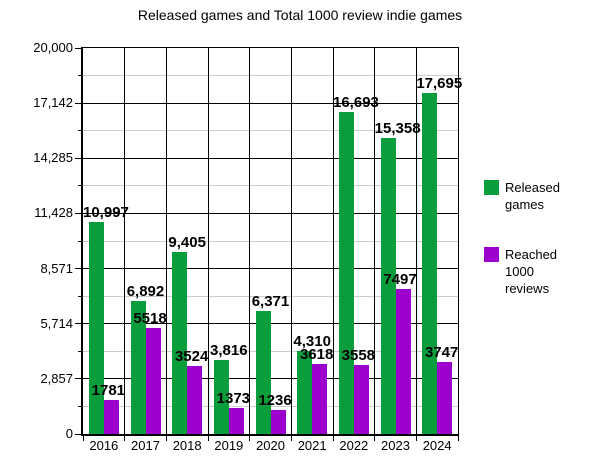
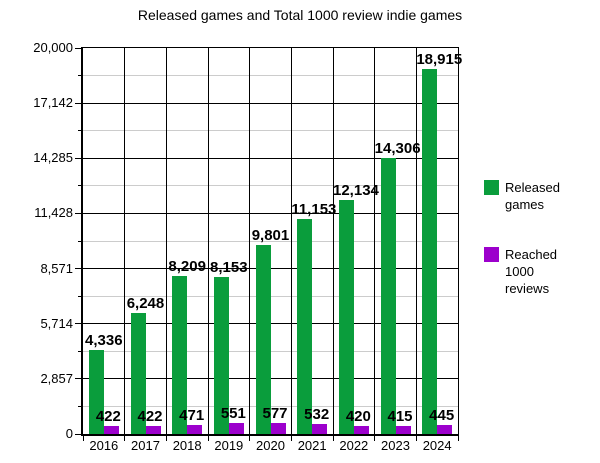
Released games/2016: 10,997 -> 4,336
Reached 1000 reviews/2016: 1781 -> 422
Released games/2017: 6,892 -> 6,248
Reached 1000 reviews/2017: 5518 -> 422
Released games/2018: 9,405 -> 8,209
Reached 1000 reviews/2018: 3524 -> 471
Released games/2019: 3,816 -> 8,153
Reached 1000 reviews/2019: 1373 -> 551
Released games/2020: 6,371 -> 9,801
Reached 1000 reviews/2020: 1236 -> 577
Released games/2021: 4,310 -> 11,153
Reached 1000 reviews/2021: 3618 -> 532
Released games/2022: 16,693 -> 12,134
Reached 1000 reviews/2022: 3558 -> 420
Released games/2023: 15,358 -> 14,306
Reached 1000 reviews/2023: 7497 -> 415
Released games/2024: 17,695 -> 18,915
Reached 1000 reviews/2024: 3747 -> 445
